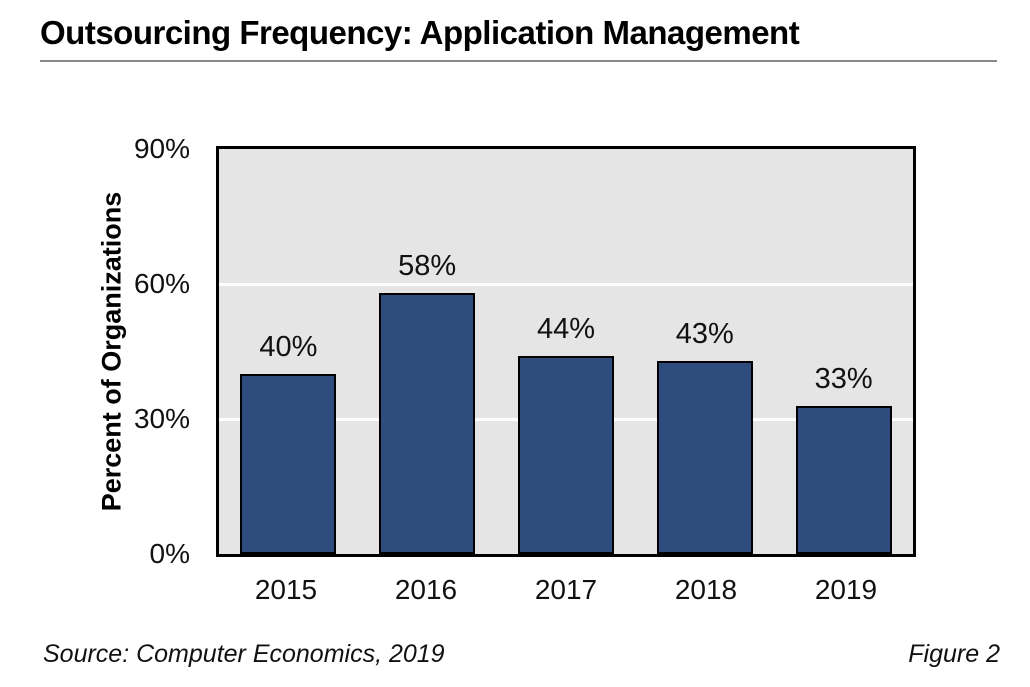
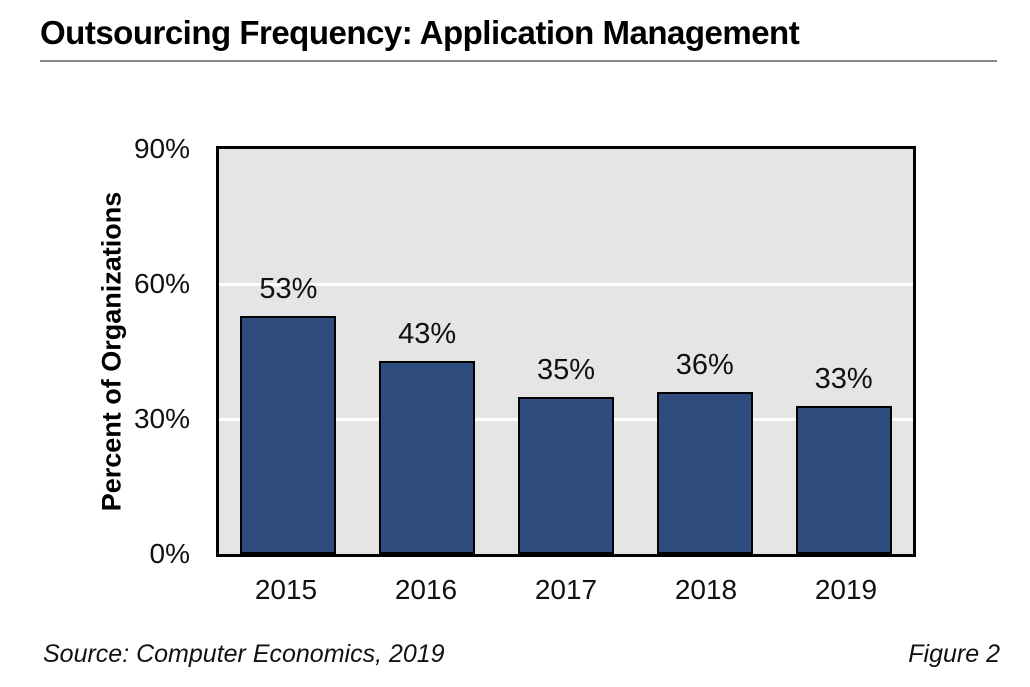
2015: 40% -> 53%
2016: 58% -> 43%
2017: 44% -> 35%
2018: 43% -> 36%
